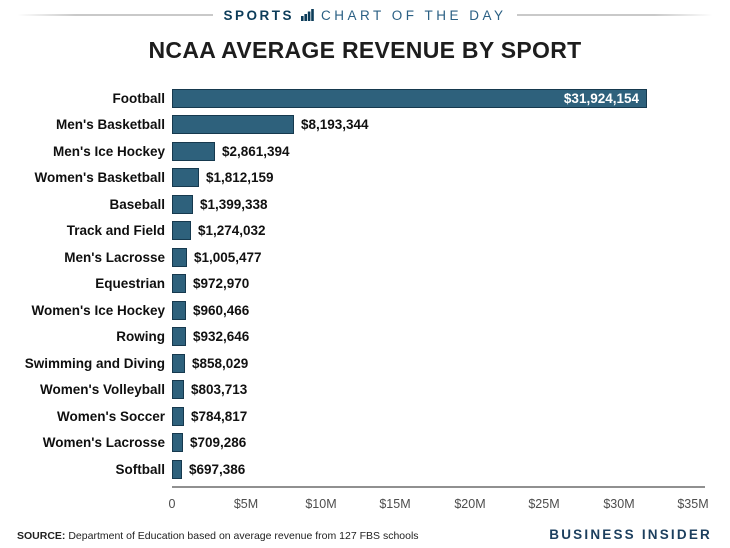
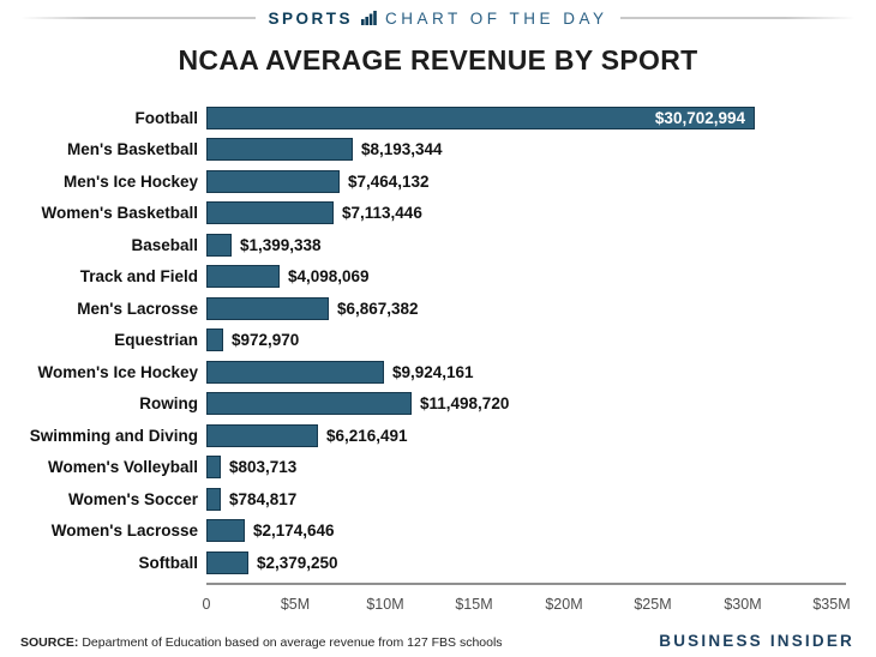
Football: $31,924,154 -> $30,702,994
Men's Ice Hockey: $2,861,394 -> $7,464,132
Women's Basketball: $1,812,159 -> $7,113,446
Track and Field: $1,274,032 -> $4,098,069
Men's Lacrosse: $1,005,477 -> $6,867,382
Women's Ice Hockey: $960,466 -> $9,924,161
Rowing: $932,646 -> $11,498,720
Swimming and Diving: $858,029 -> $6,216,491
Women's Lacrosse: $709,286 -> $2,174,646
Softball: $697,386 -> $2,379,250
